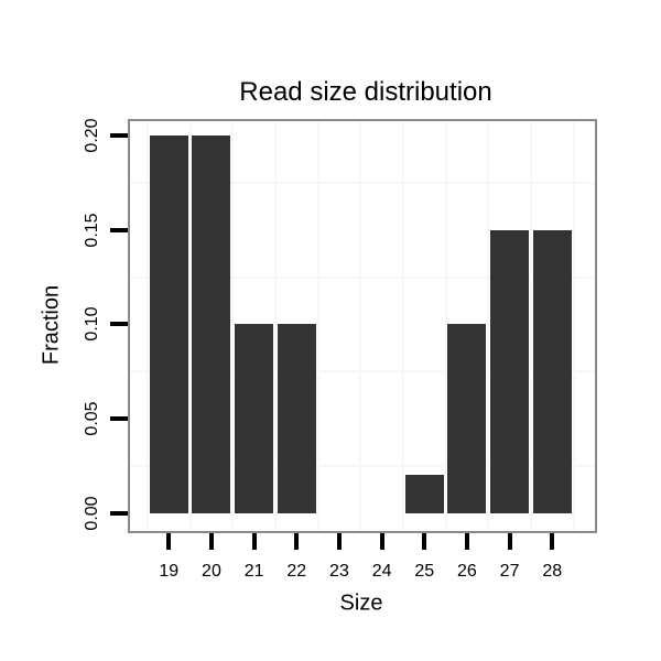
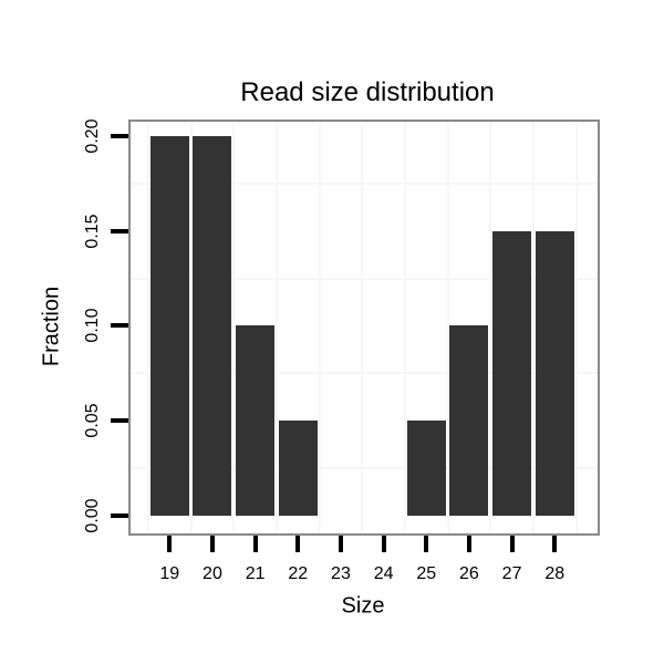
22: 0.10 -> 0.05
25: 0.02 -> 0.05
